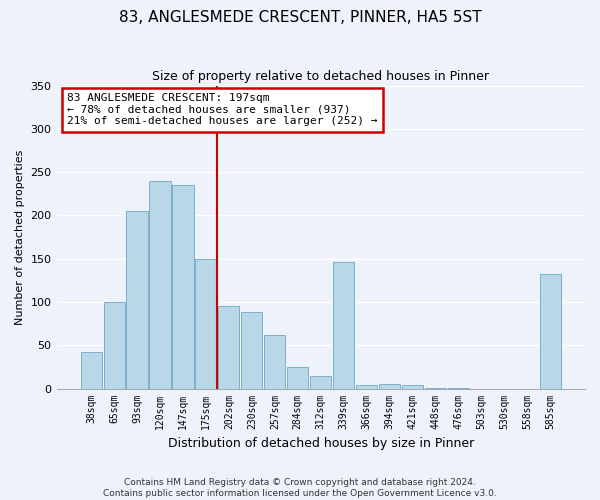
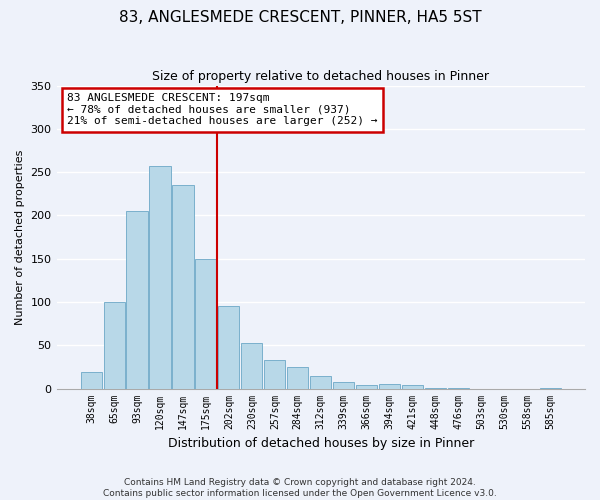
38sqm: 42 -> 19
120sqm: 240 -> 257
230sqm: 88 -> 53
257sqm: 62 -> 33
339sqm: 146 -> 8
585sqm: 132 -> 1
